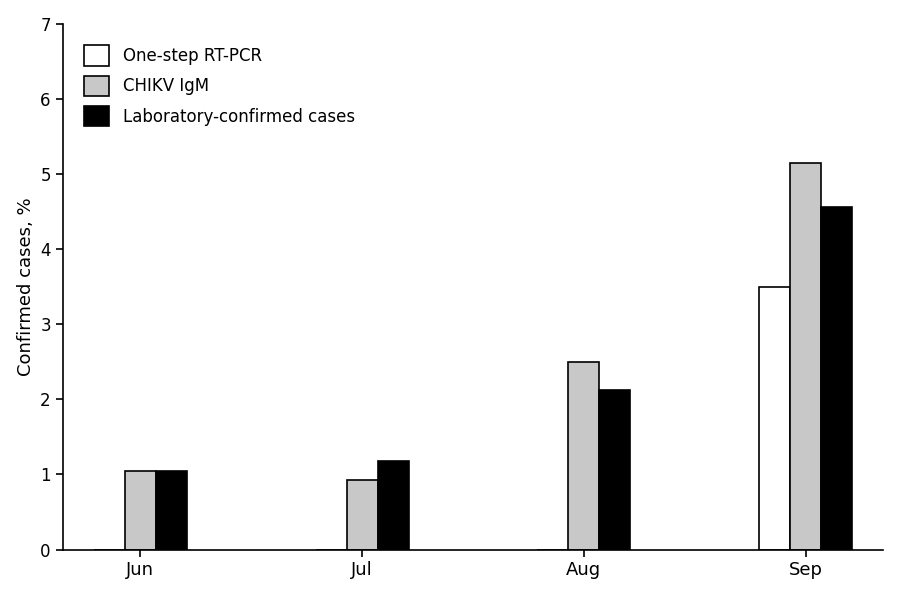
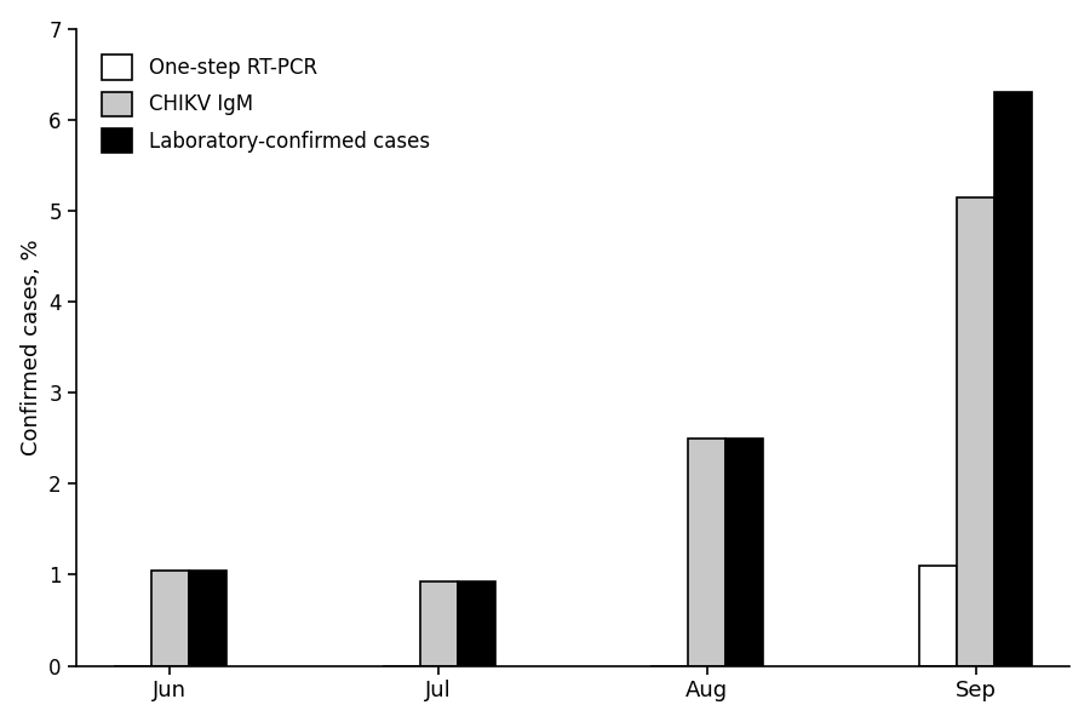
Laboratory-confirmed cases/Jul: 1.18 -> 0.93
Laboratory-confirmed cases/Aug: 2.12 -> 2.50
One-step RT-PCR/Sep: 3.5 -> 1.1
Laboratory-confirmed cases/Sep: 4.56 -> 6.30
